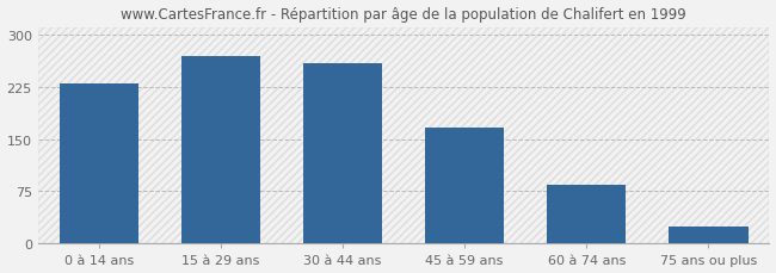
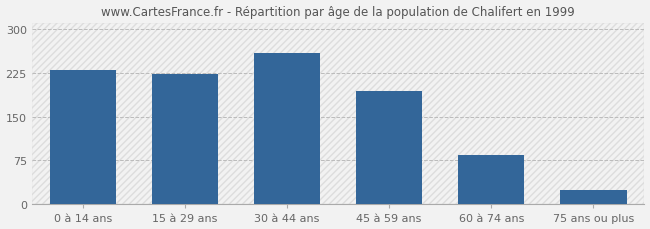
15 à 29 ans: 268 -> 222
45 à 59 ans: 166 -> 193
